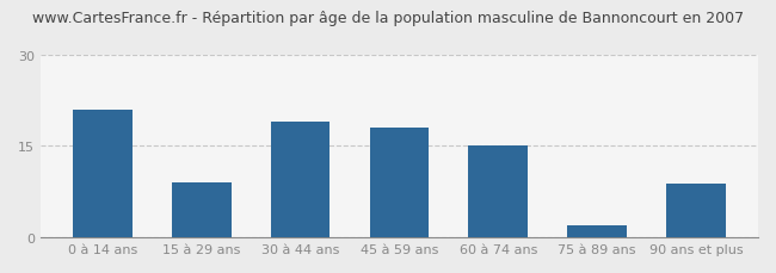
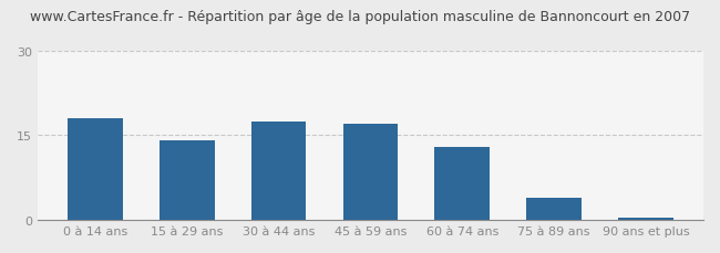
0 à 14 ans: 21.0 -> 18.0
15 à 29 ans: 9.0 -> 14.0
30 à 44 ans: 19.0 -> 17.5
45 à 59 ans: 18.0 -> 17.0
60 à 74 ans: 15.0 -> 13.0
75 à 89 ans: 2.0 -> 4.0
90 ans et plus: 8.8 -> 0.4
